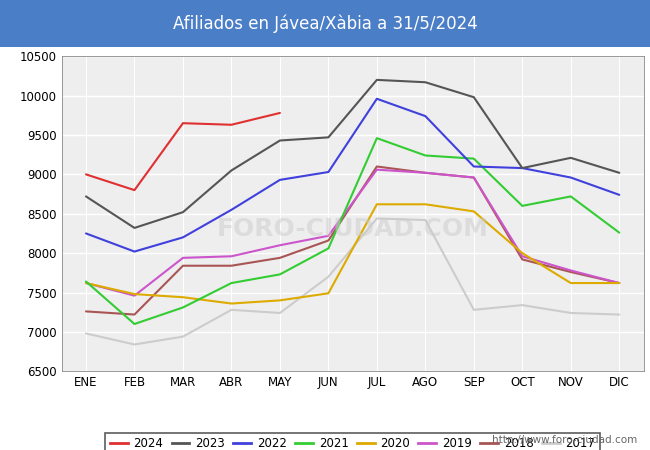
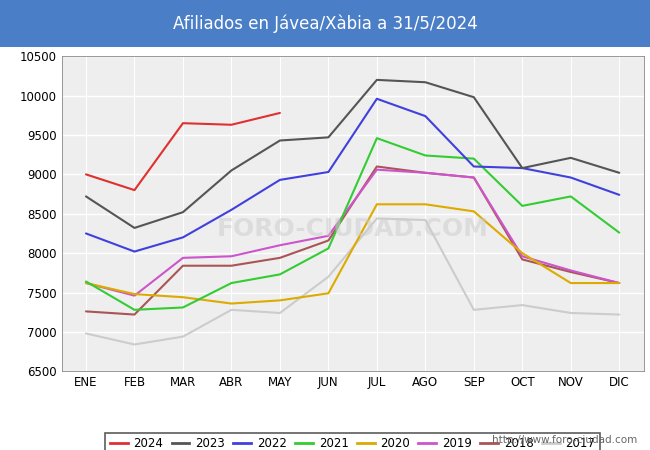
2021/FEB: 7100 -> 7280
